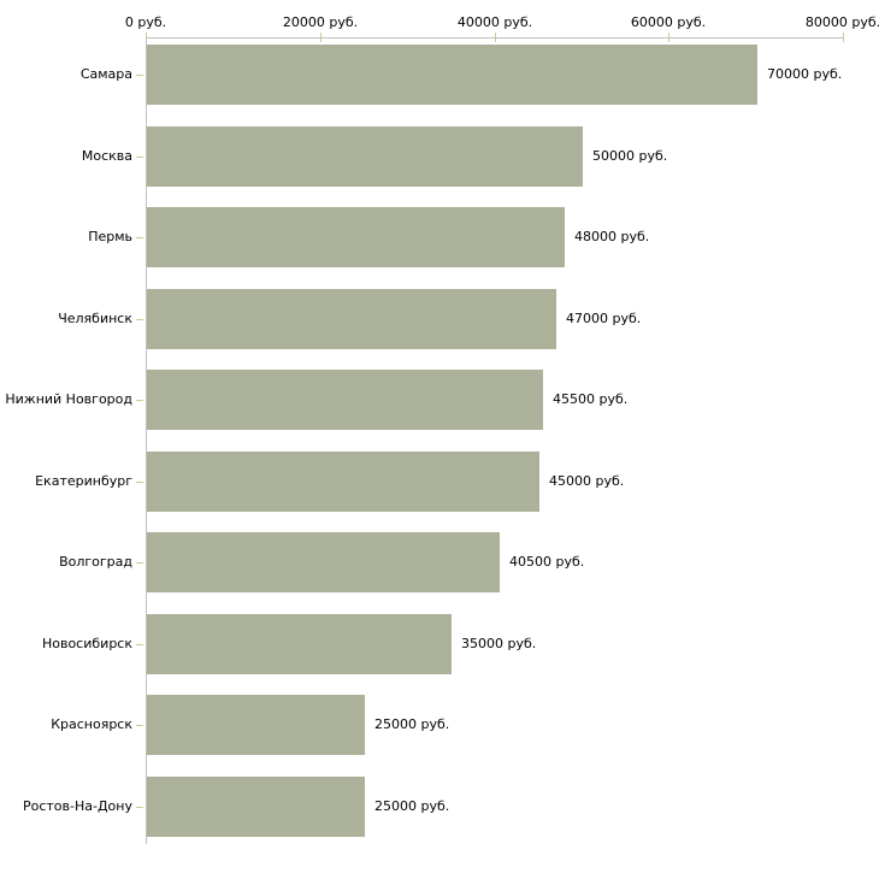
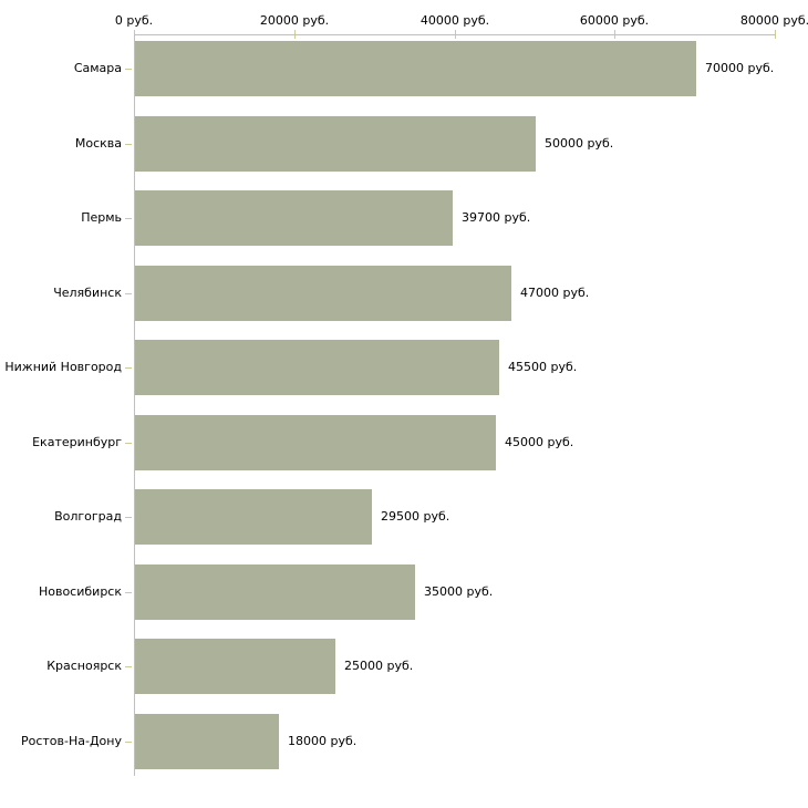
Пермь: 48000 -> 39700
Волгоград: 40500 -> 29500
Ростов-На-Дону: 25000 -> 18000
